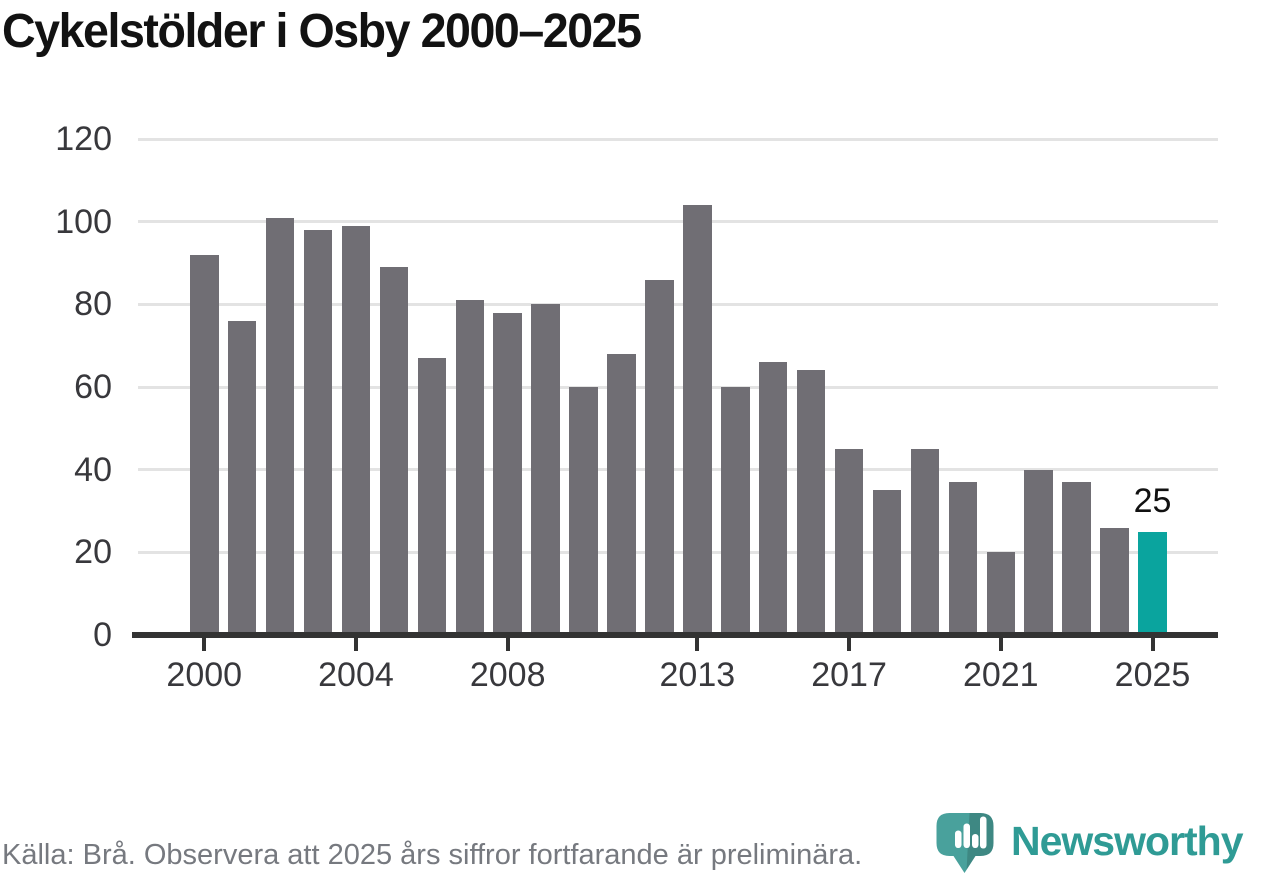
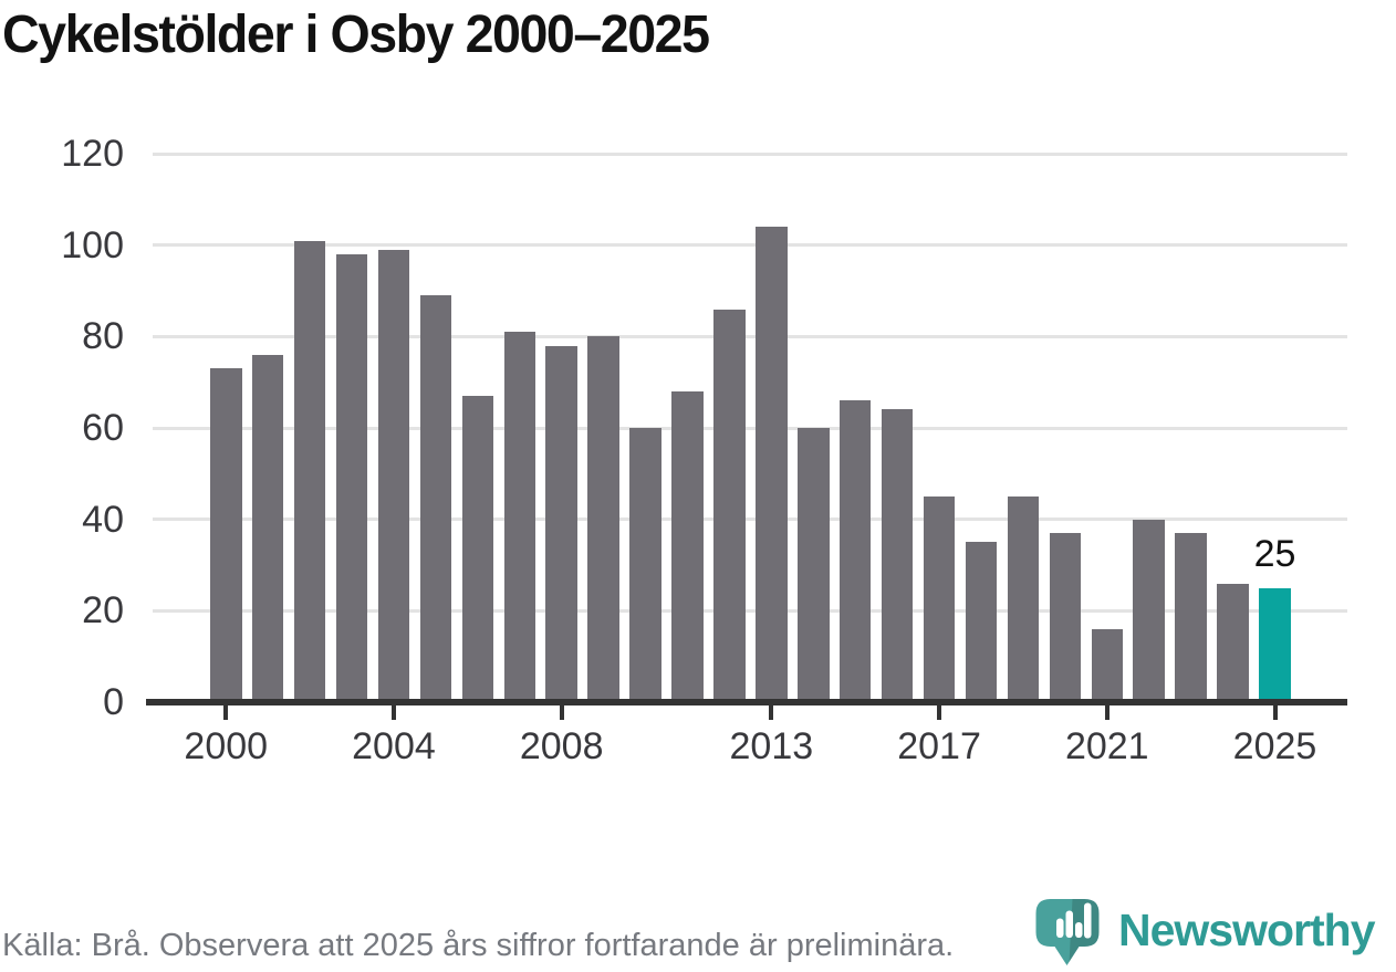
2000: 92 -> 73
2021: 20 -> 16
